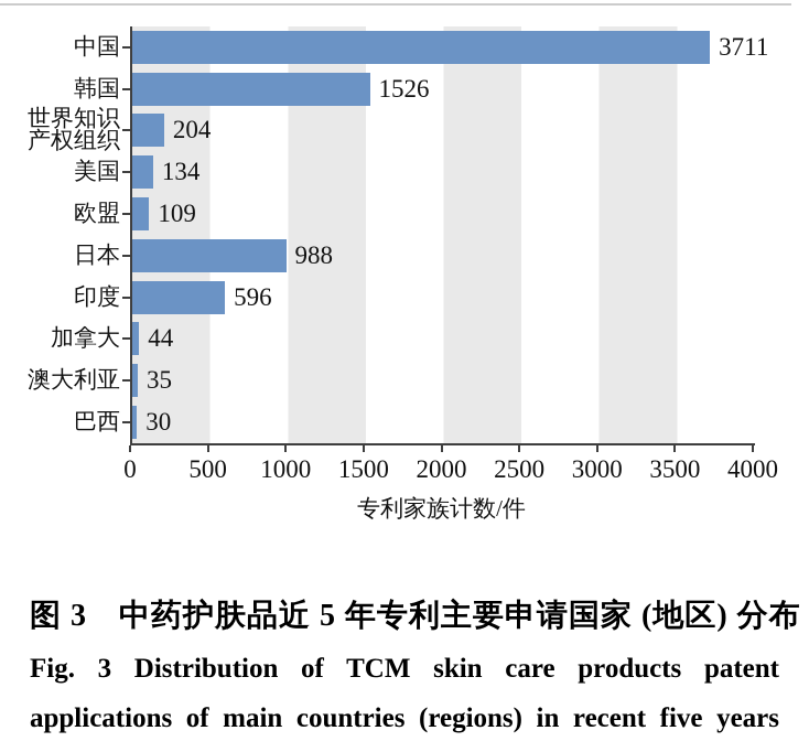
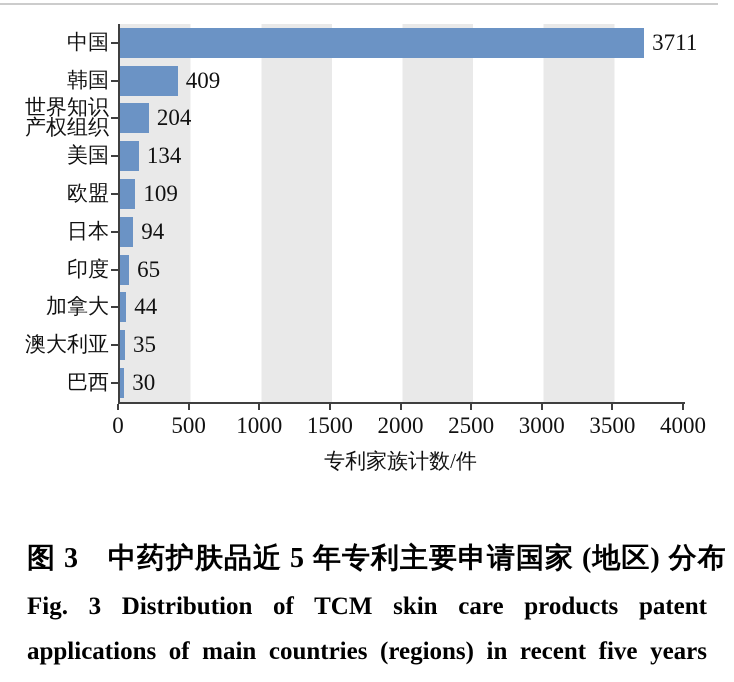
韩国: 1526 -> 409
日本: 988 -> 94
印度: 596 -> 65
